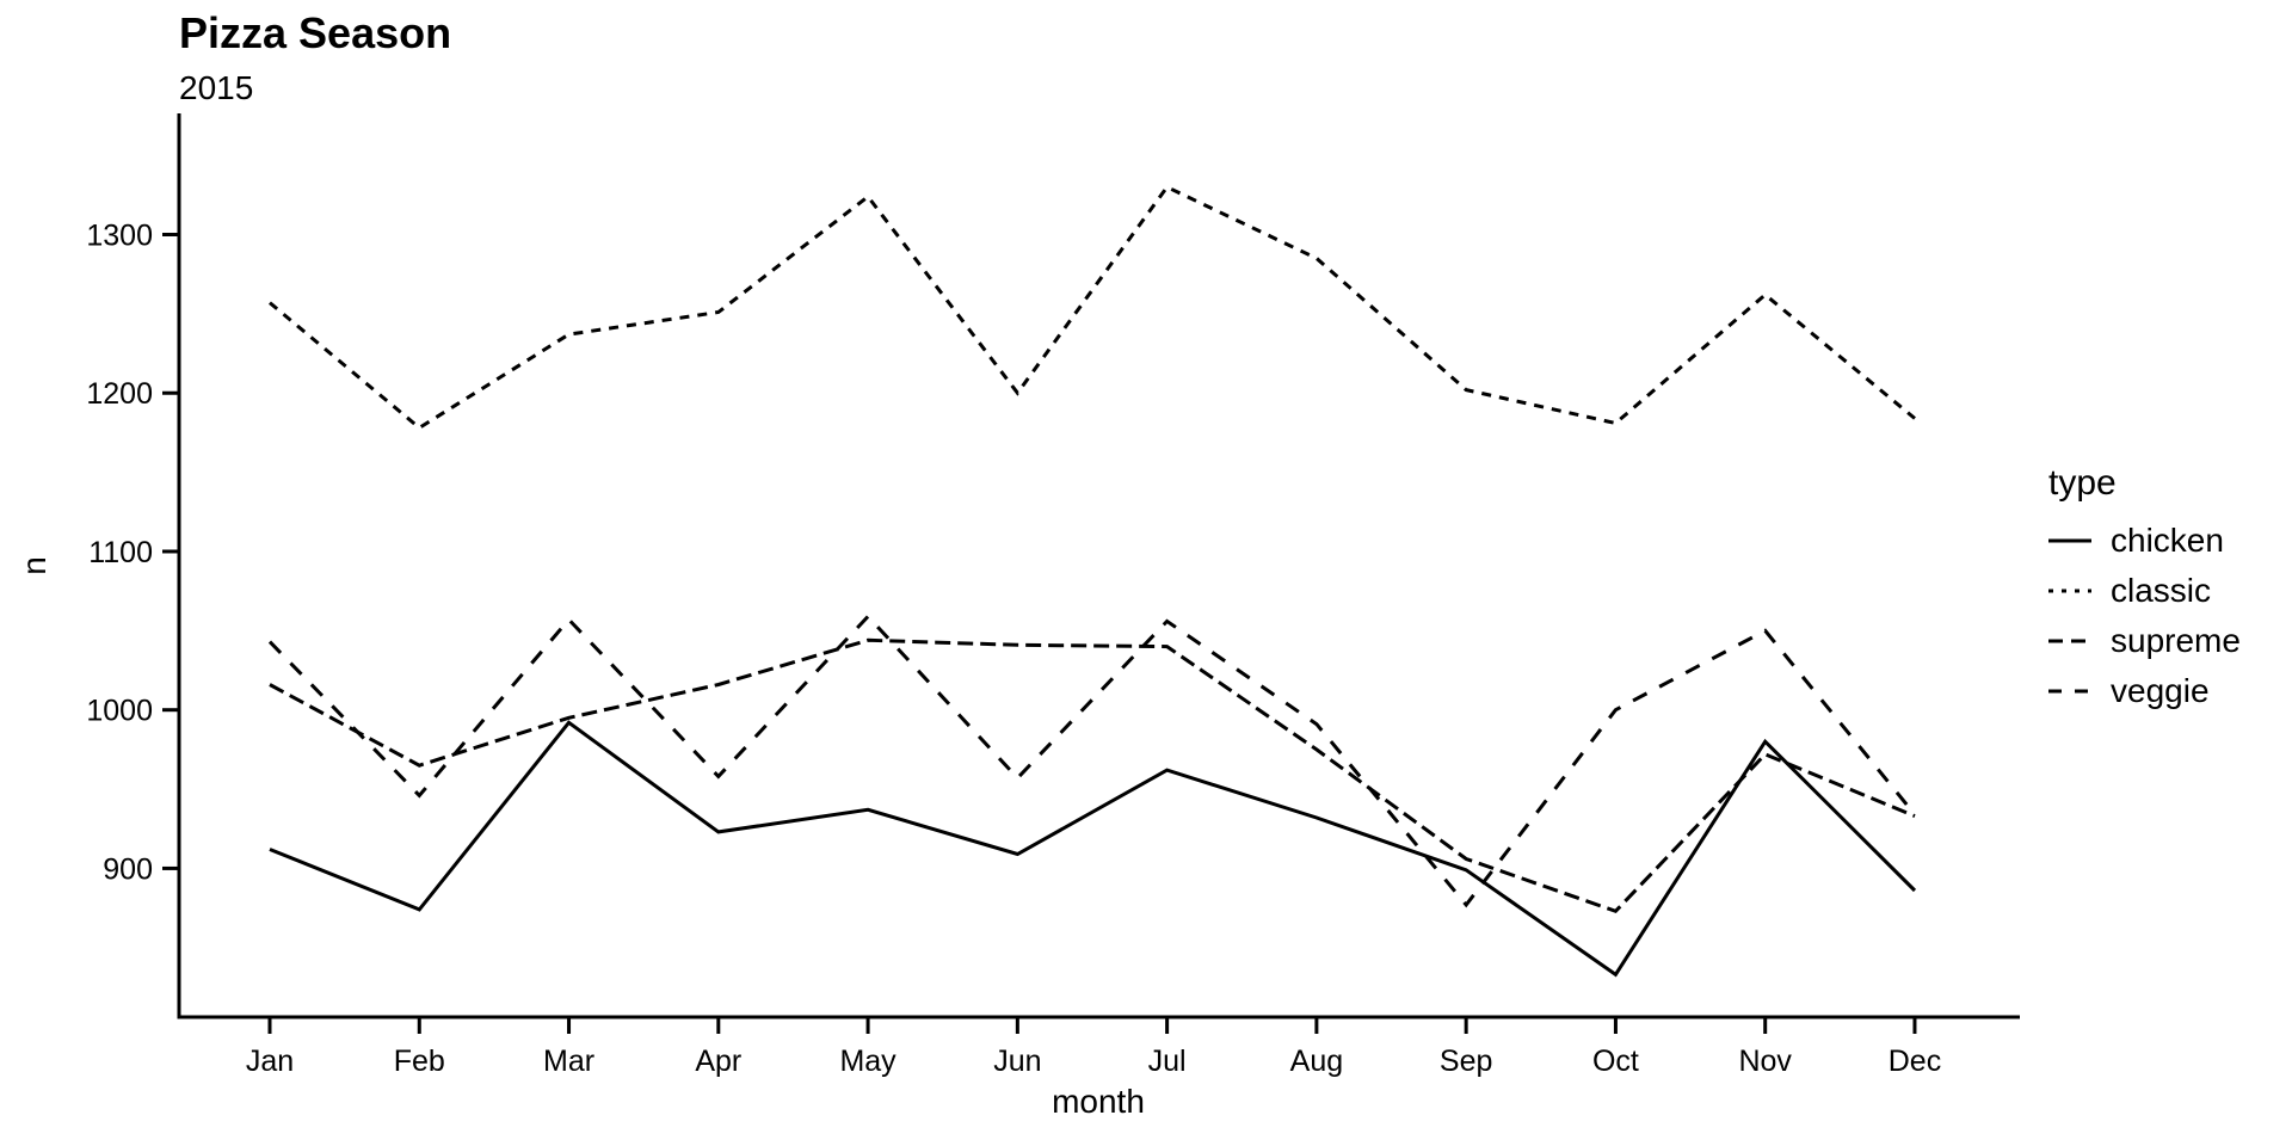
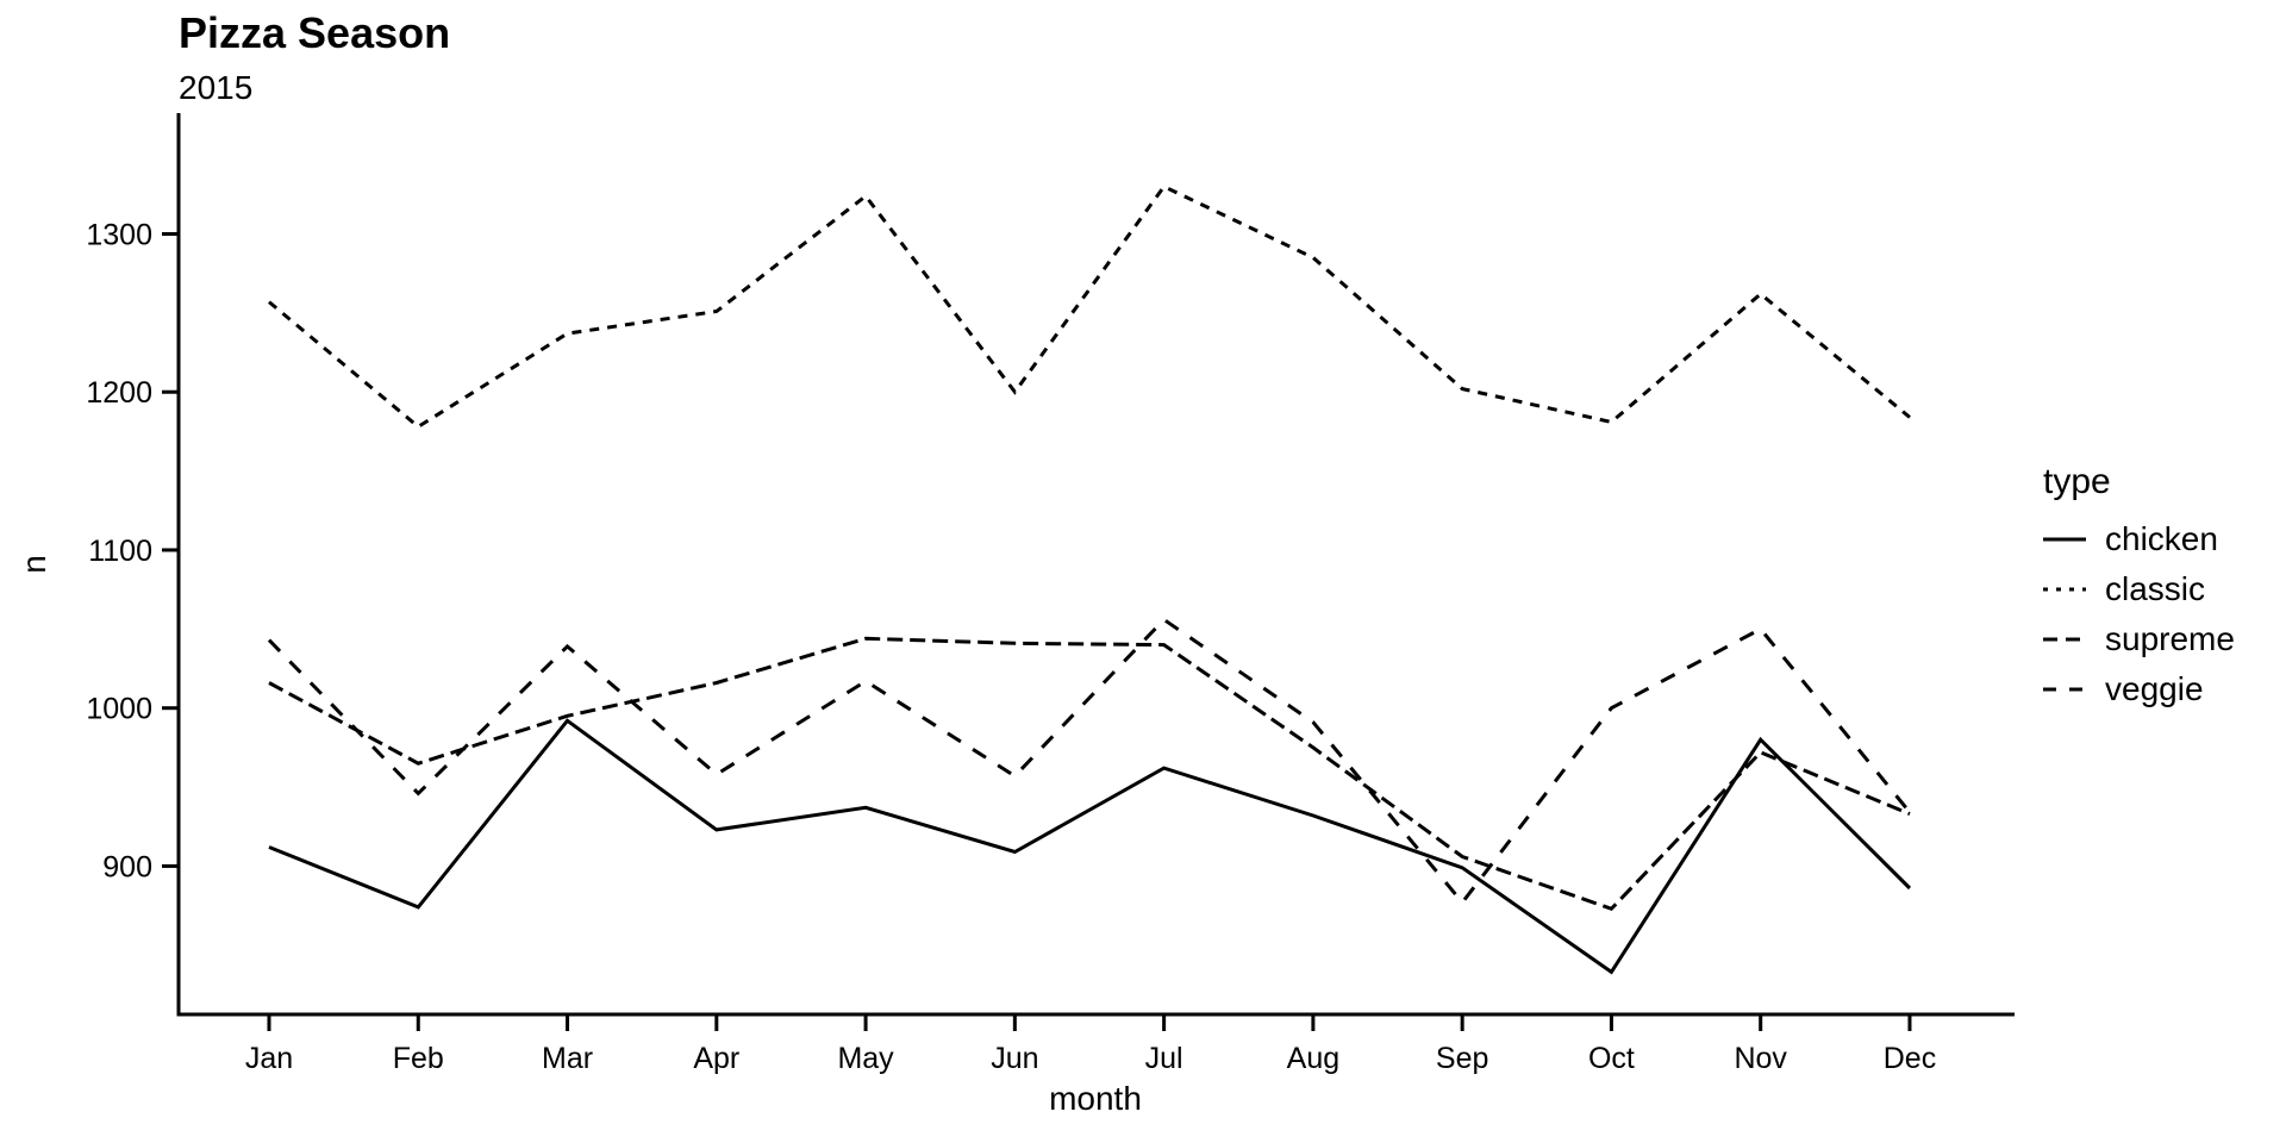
veggie/Mar: 1057 -> 1039
veggie/May: 1059 -> 1017
